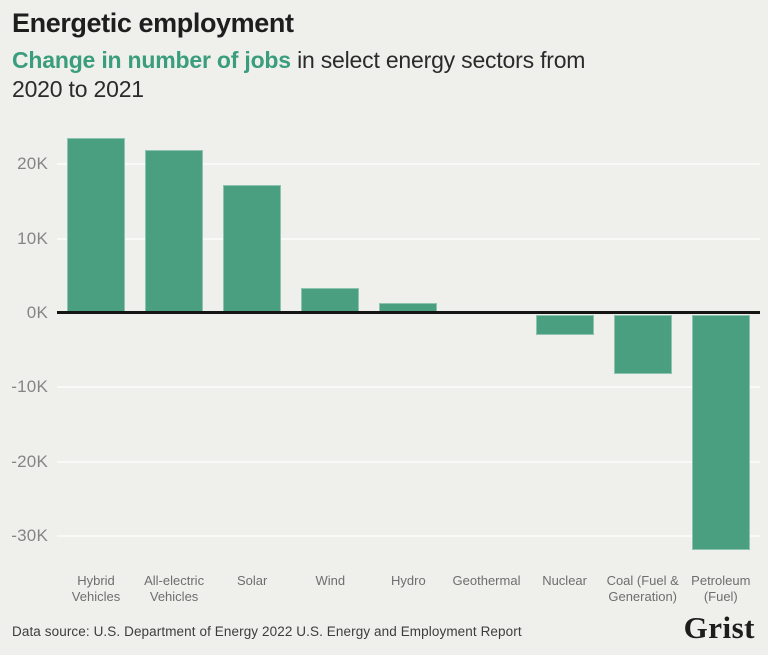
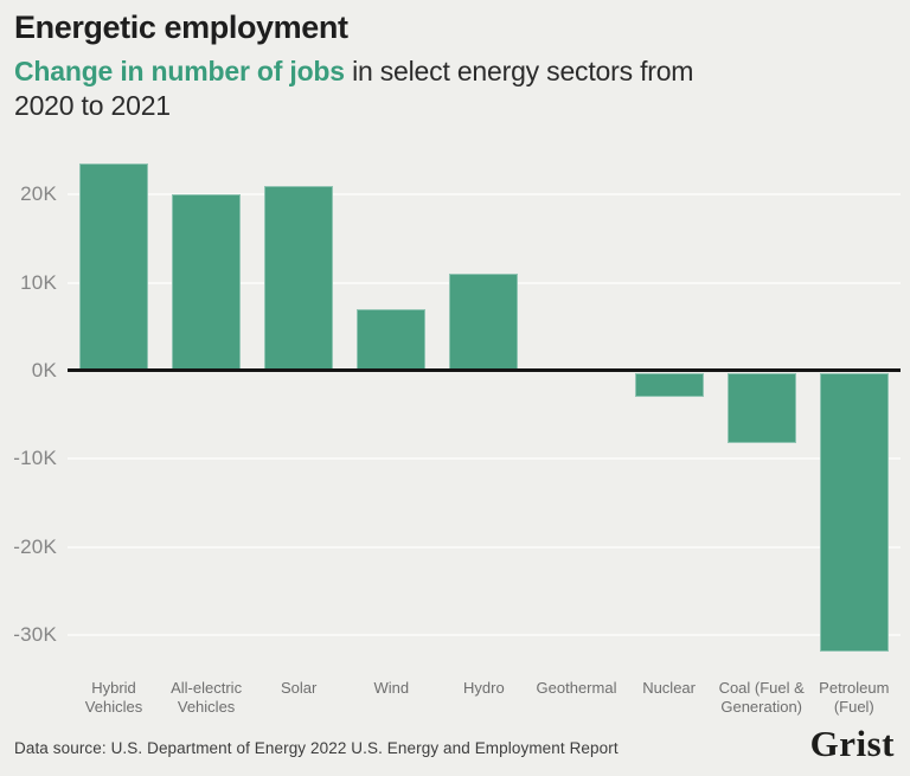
All-electric Vehicles: 22K -> 20K
Solar: 17K -> 21K
Wind: 3K -> 7K
Hydro: 1K -> 11K
